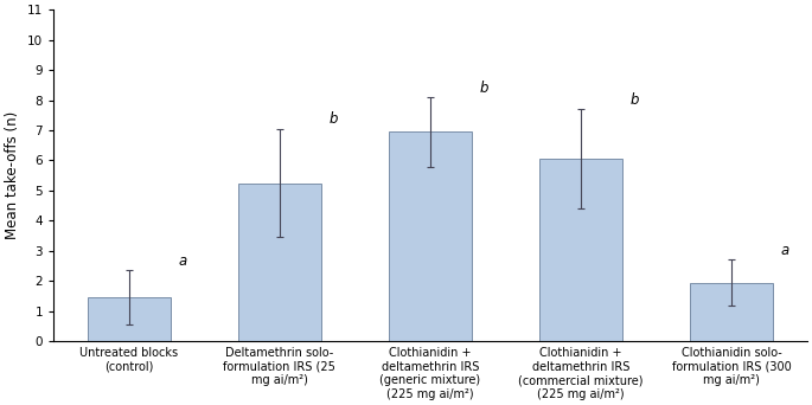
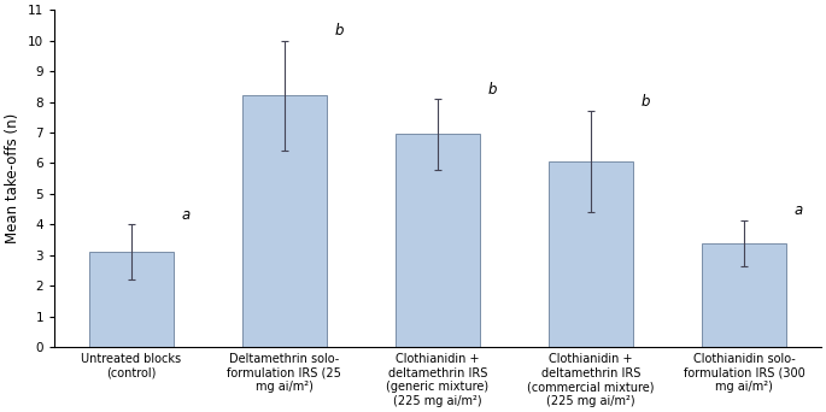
Untreated blocks (control): 1.45 -> 3.10
Deltamethrin solo- formulation IRS (25 mg ai/m²): 5.25 -> 8.20
Clothianidin solo- formulation IRS (300 mg ai/m²): 1.95 -> 3.40
